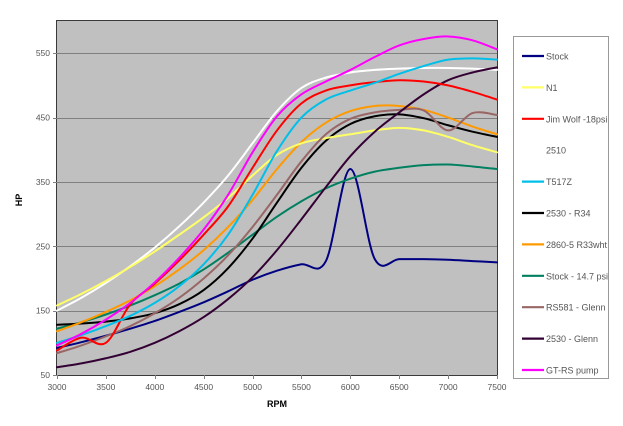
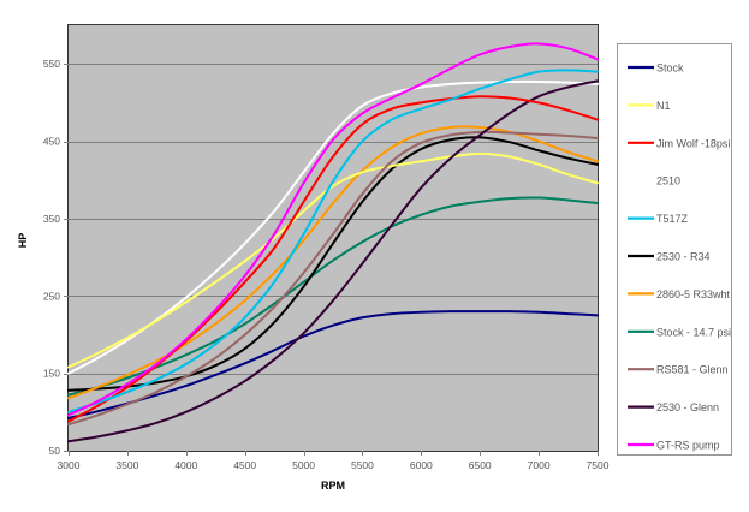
Jim Wolf -18psi/3500: 100 -> 130
Stock/6000: 370 -> 230
RS581 - Glenn/7000: 430 -> 460
